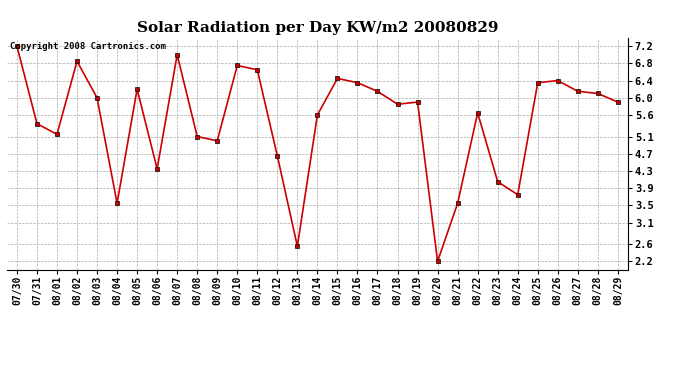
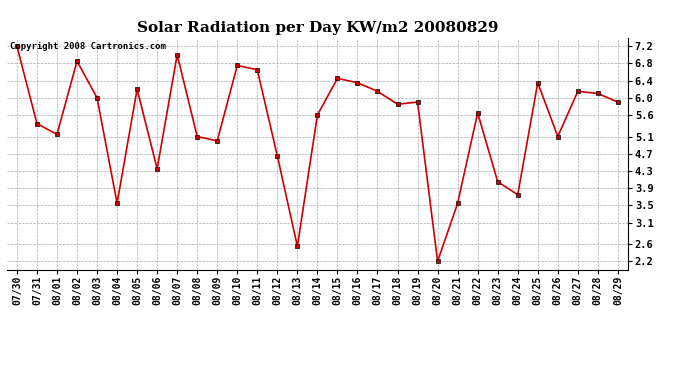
08/26: 6.40 -> 5.10
